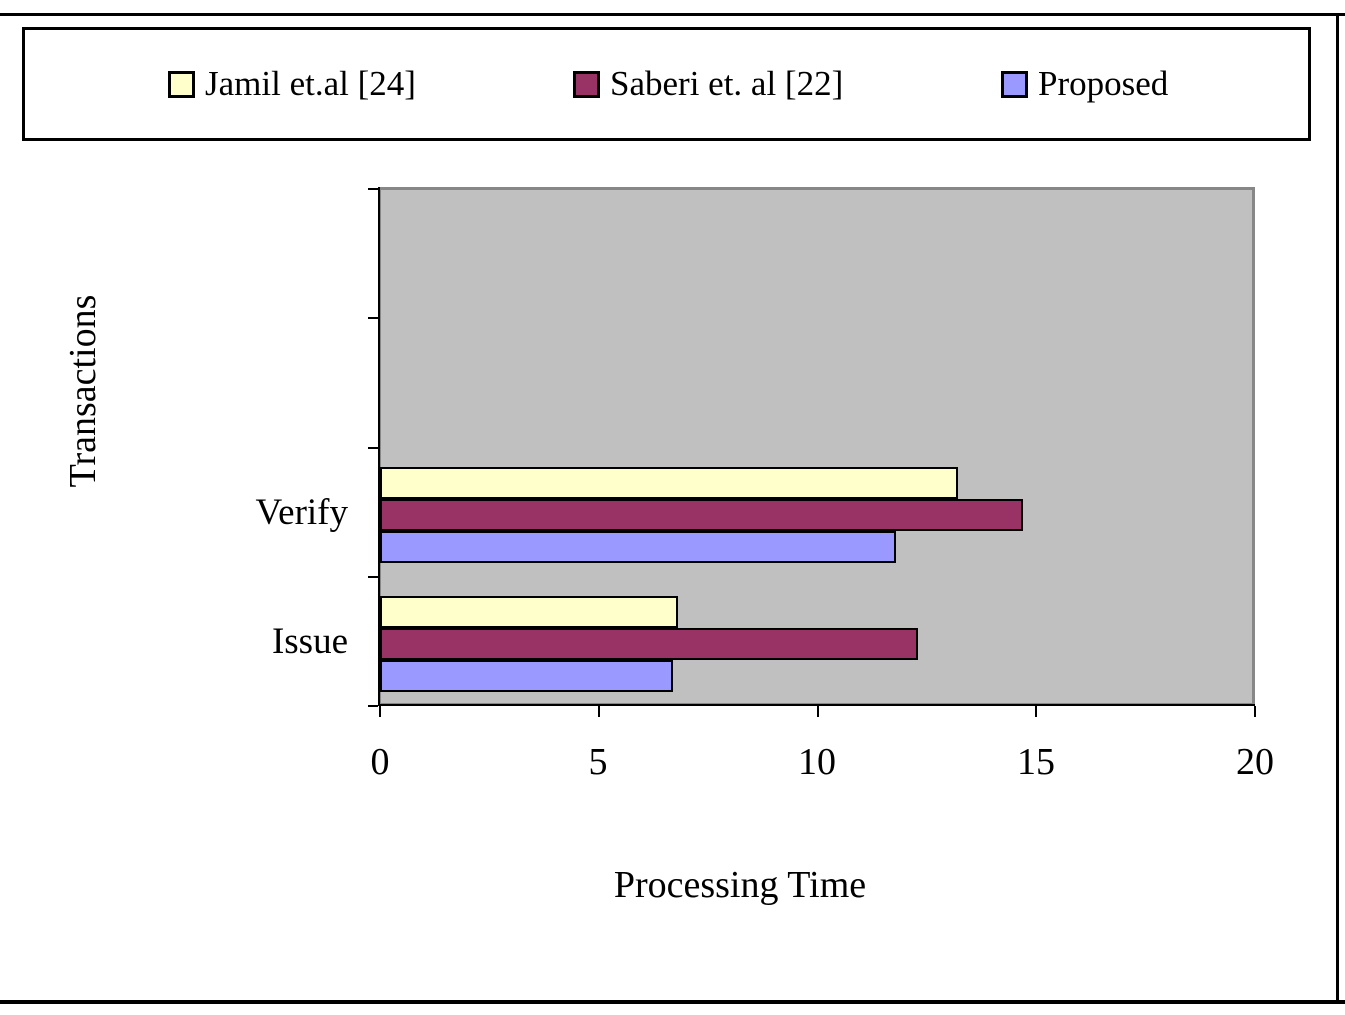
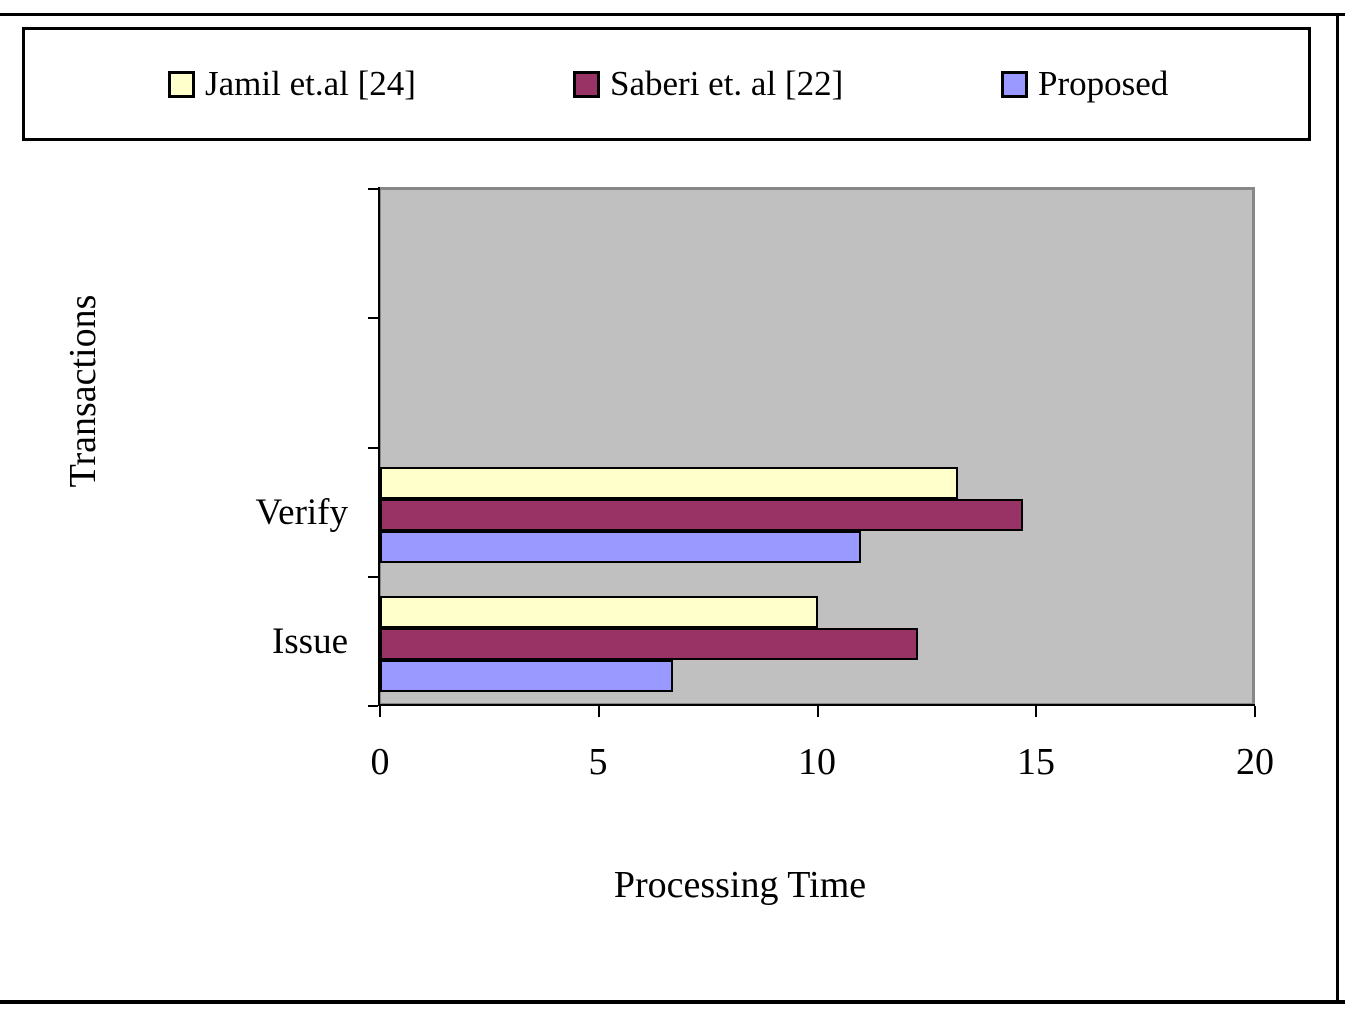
Proposed/Verify: 11.8 -> 11.0
Jamil et.al [24]/Issue: 6.8 -> 10.0
